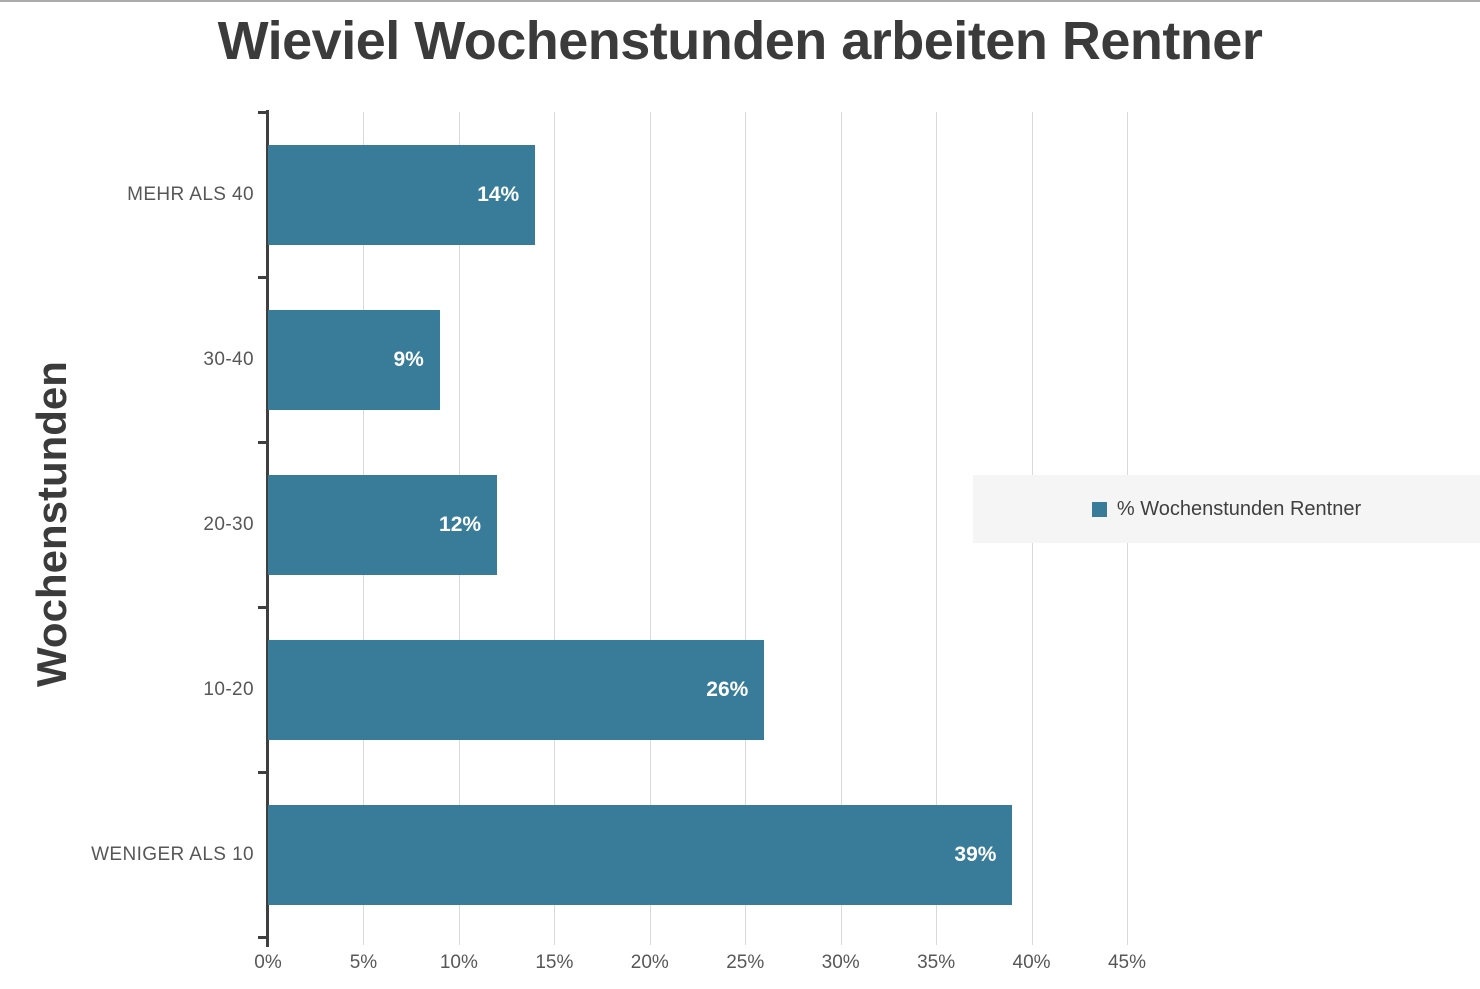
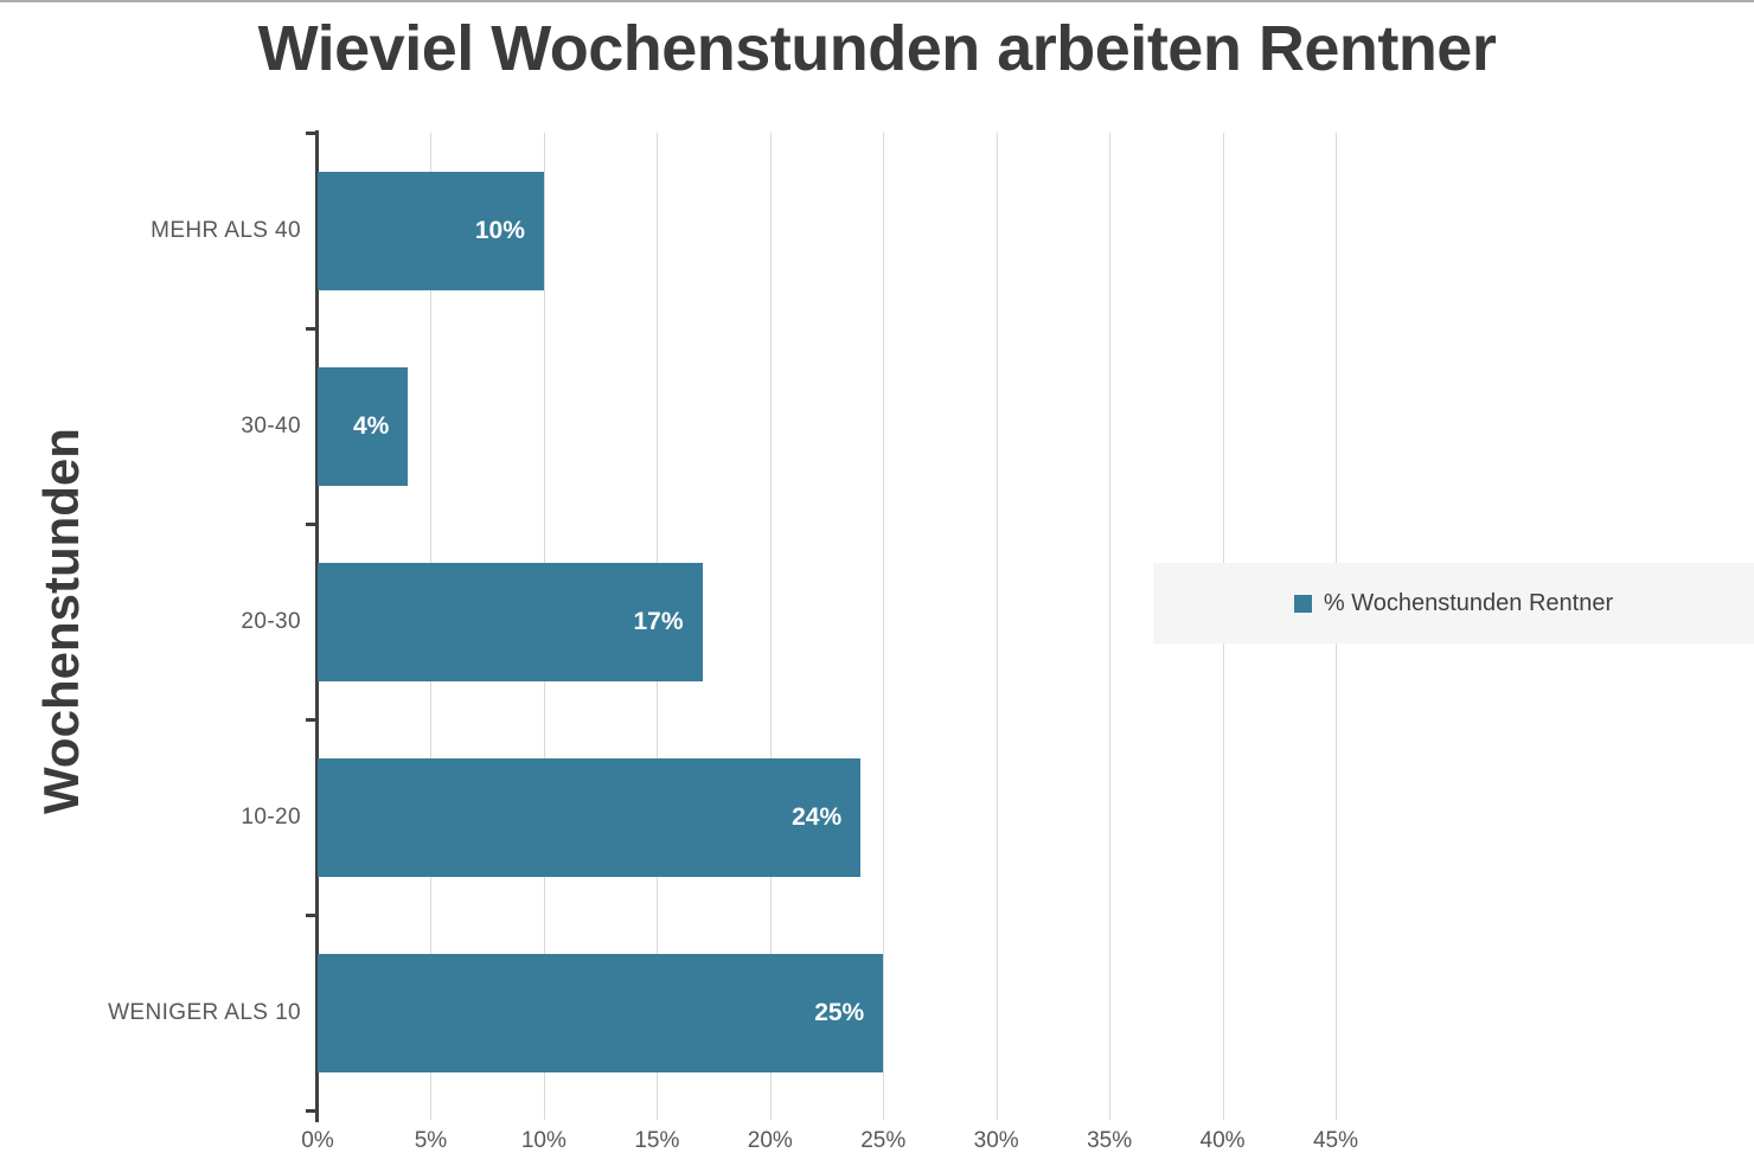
MEHR ALS 40: 14% -> 10%
30-40: 9% -> 4%
20-30: 12% -> 17%
10-20: 26% -> 24%
WENIGER ALS 10: 39% -> 25%
